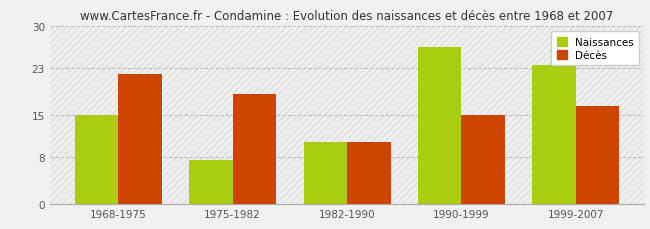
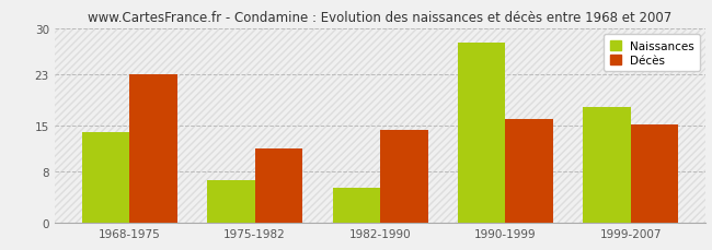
Naissances/1968-1975: 15.0 -> 14.0
Décès/1968-1975: 22.0 -> 23.0
Naissances/1975-1982: 7.5 -> 6.6
Décès/1975-1982: 18.5 -> 11.4
Naissances/1982-1990: 10.5 -> 5.4
Décès/1982-1990: 10.5 -> 14.4
Naissances/1990-1999: 26.5 -> 27.8
Décès/1990-1999: 15.0 -> 16.0
Naissances/1999-2007: 23.5 -> 17.8
Décès/1999-2007: 16.5 -> 15.2
